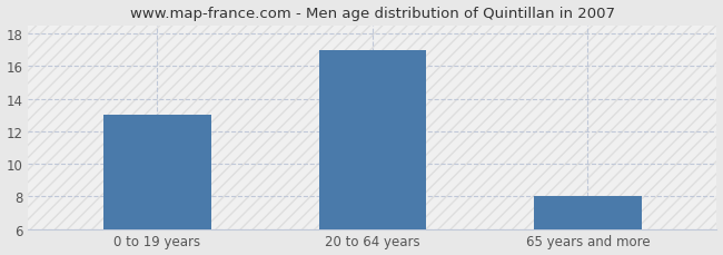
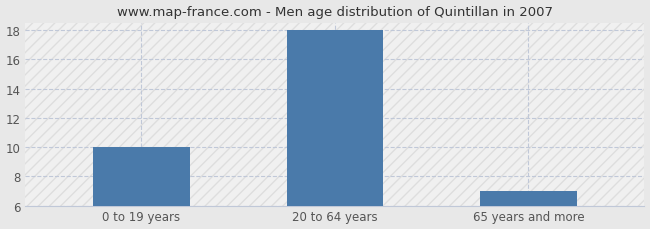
0 to 19 years: 13 -> 10
20 to 64 years: 17 -> 18
65 years and more: 8 -> 7
